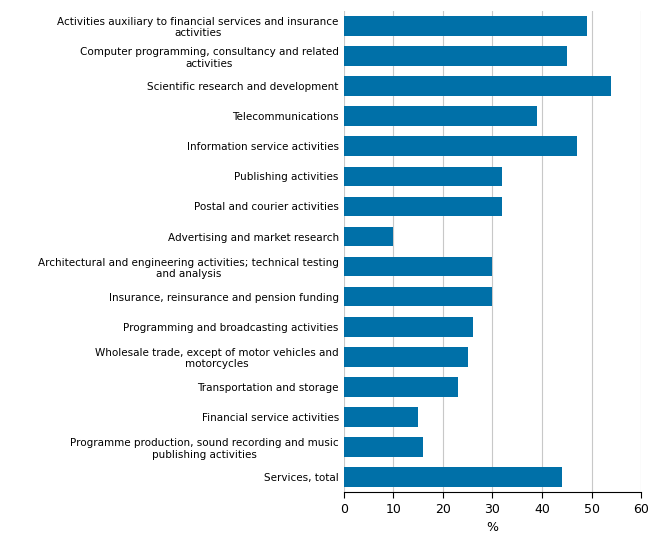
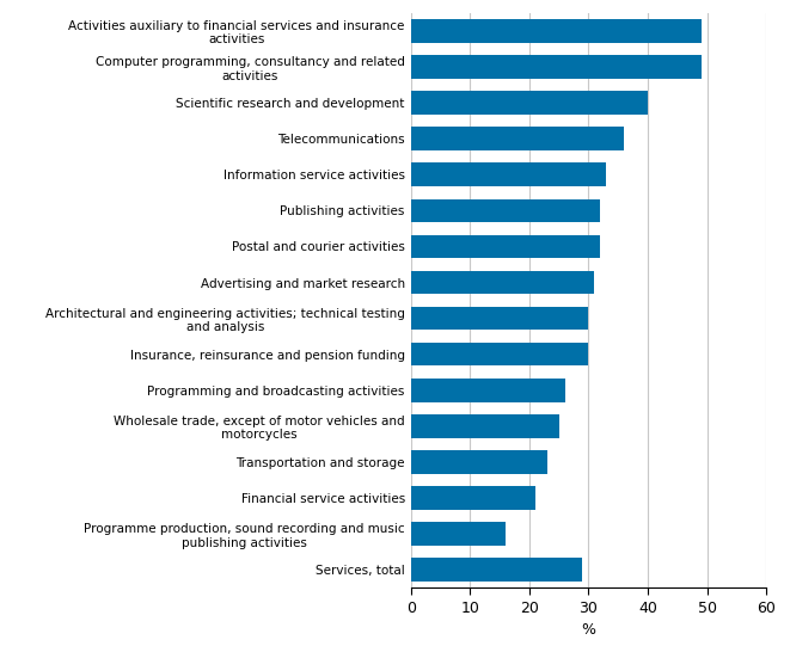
Computer programming, consultancy and related activities: 45 -> 49
Scientific research and development: 54 -> 40
Telecommunications: 39 -> 36
Information service activities: 47 -> 33
Advertising and market research: 10 -> 31
Financial service activities: 15 -> 21
Services, total: 44 -> 29
